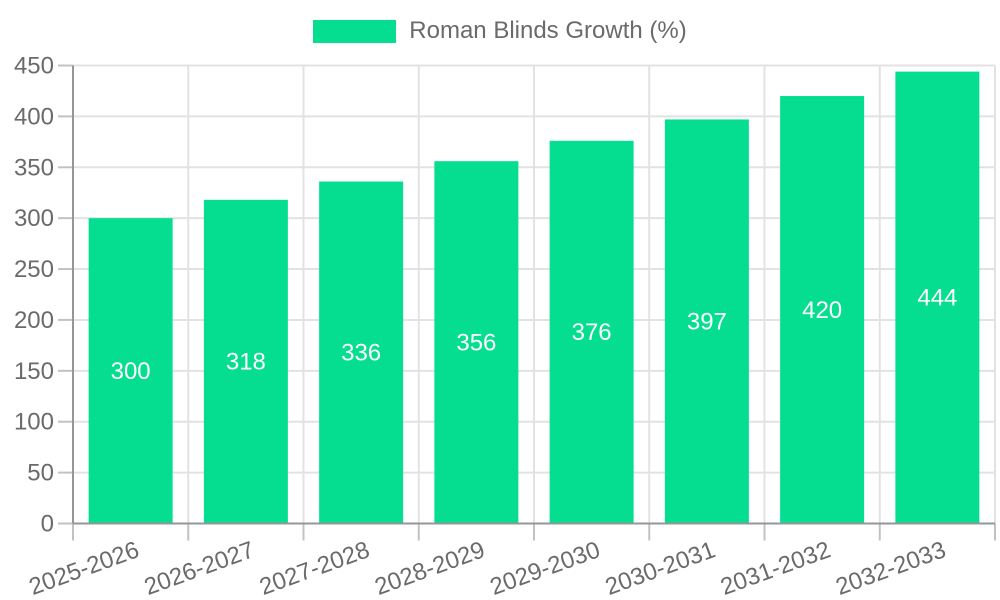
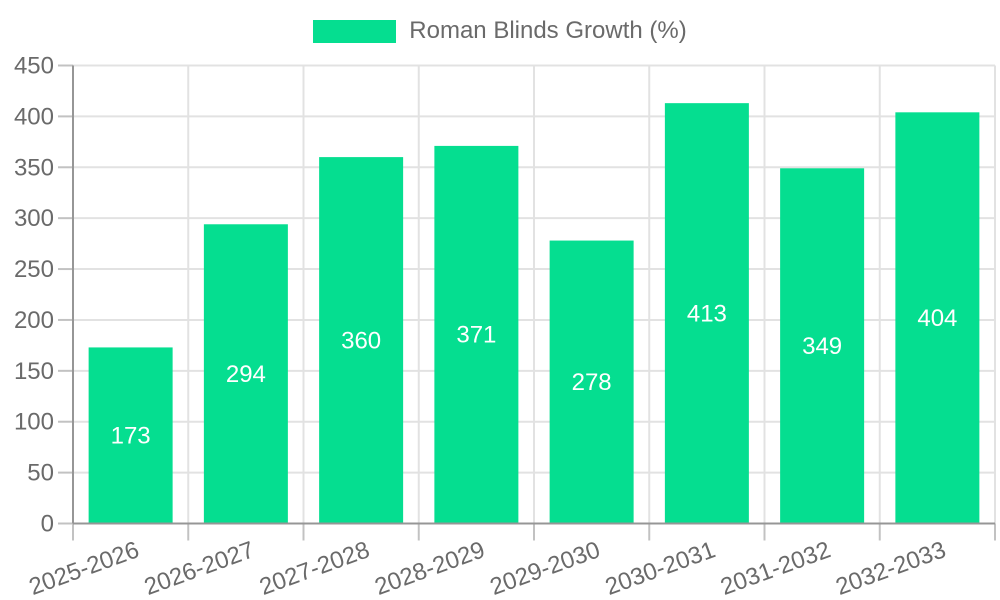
2025-2026: 300 -> 173
2026-2027: 318 -> 294
2027-2028: 336 -> 360
2028-2029: 356 -> 371
2029-2030: 376 -> 278
2030-2031: 397 -> 413
2031-2032: 420 -> 349
2032-2033: 444 -> 404
